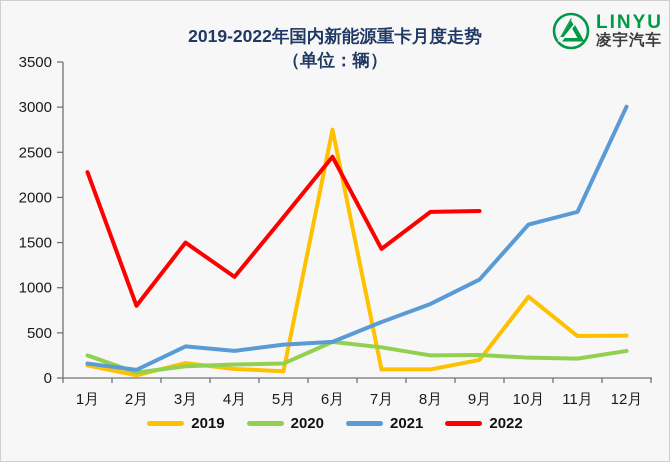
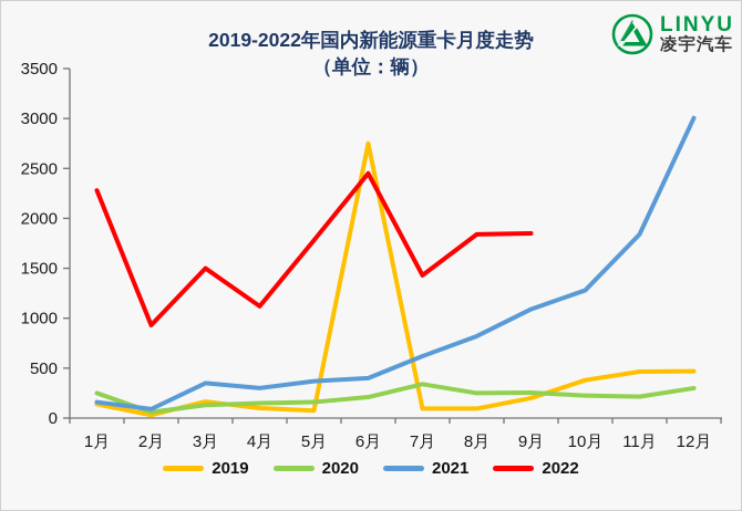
2022/2月: 800 -> 900
2020/6月: 400 -> 200
2019/10月: 900 -> 400
2021/10月: 1700 -> 1300
